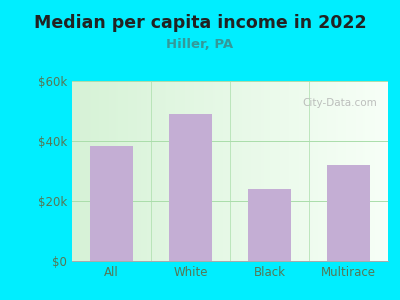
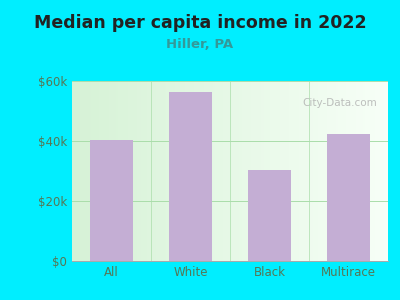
All: $38.5k -> $40.5k
White: $49.0k -> $56.5k
Black: $24.0k -> $30.5k
Multirace: $32.0k -> $42.5k
